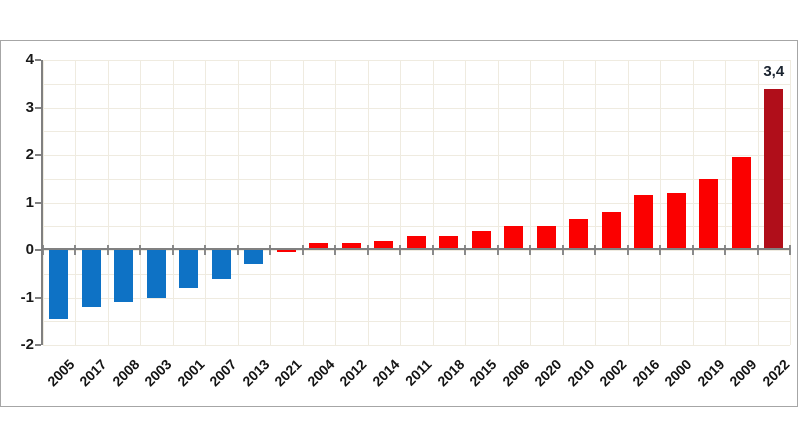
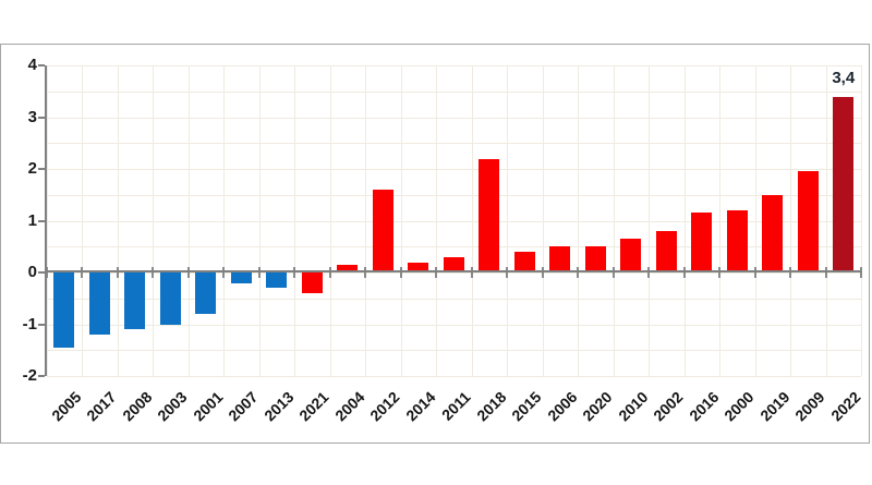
2007: -0.6 -> -0.2
2021: -0.1 -> -0.4
2012: 0.1 -> 1.6
2018: 0.3 -> 2.2
